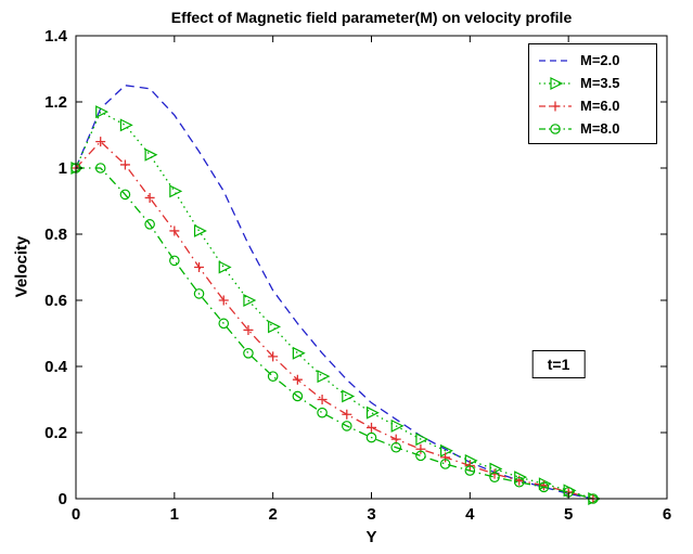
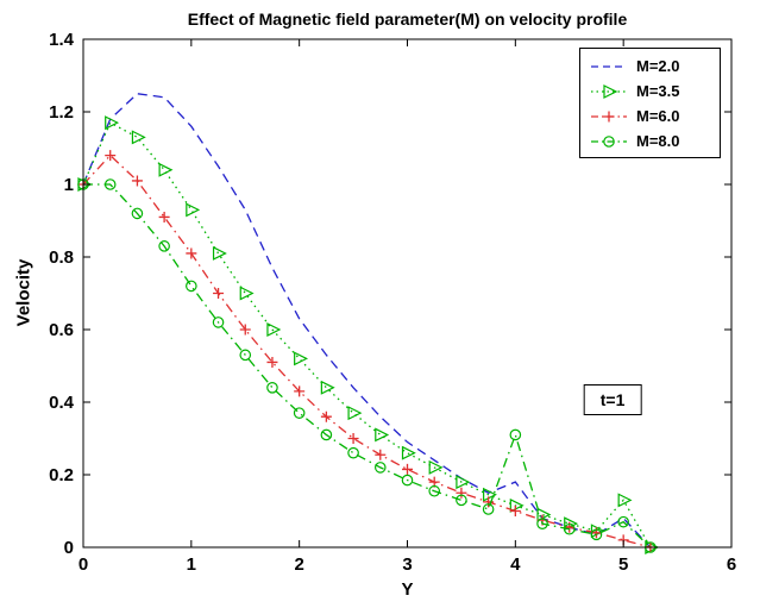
M=2.0/4: 0.11 -> 0.18
M=8.0/4: 0.09 -> 0.31
M=2.0/5: 0.01 -> 0.08
M=3.5/5: 0.03 -> 0.13
M=8.0/5: 0.02 -> 0.07
